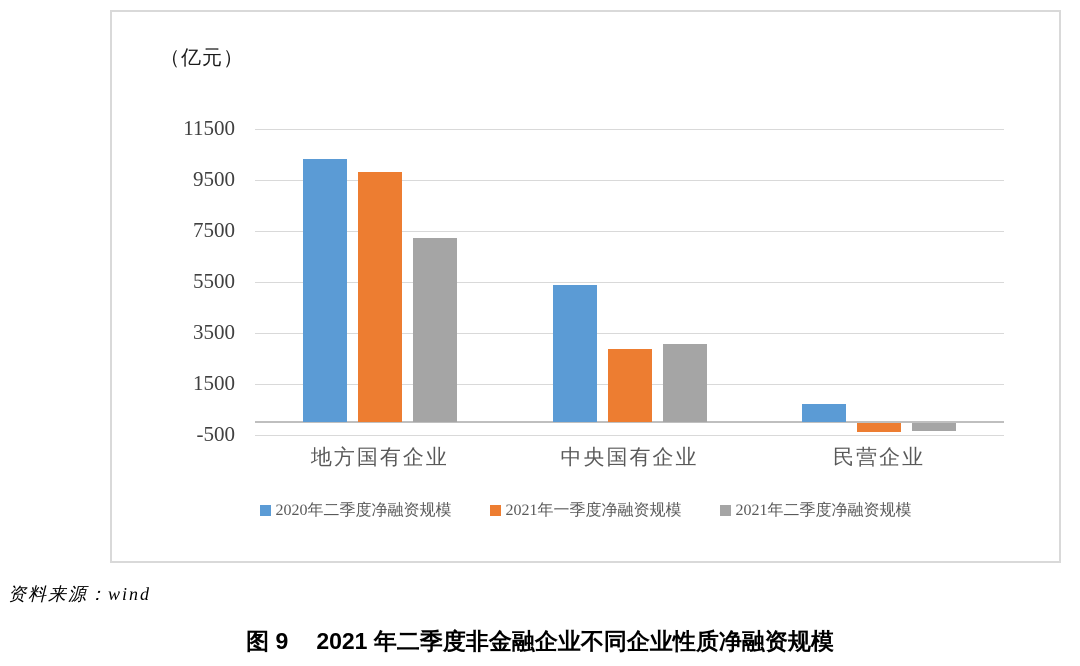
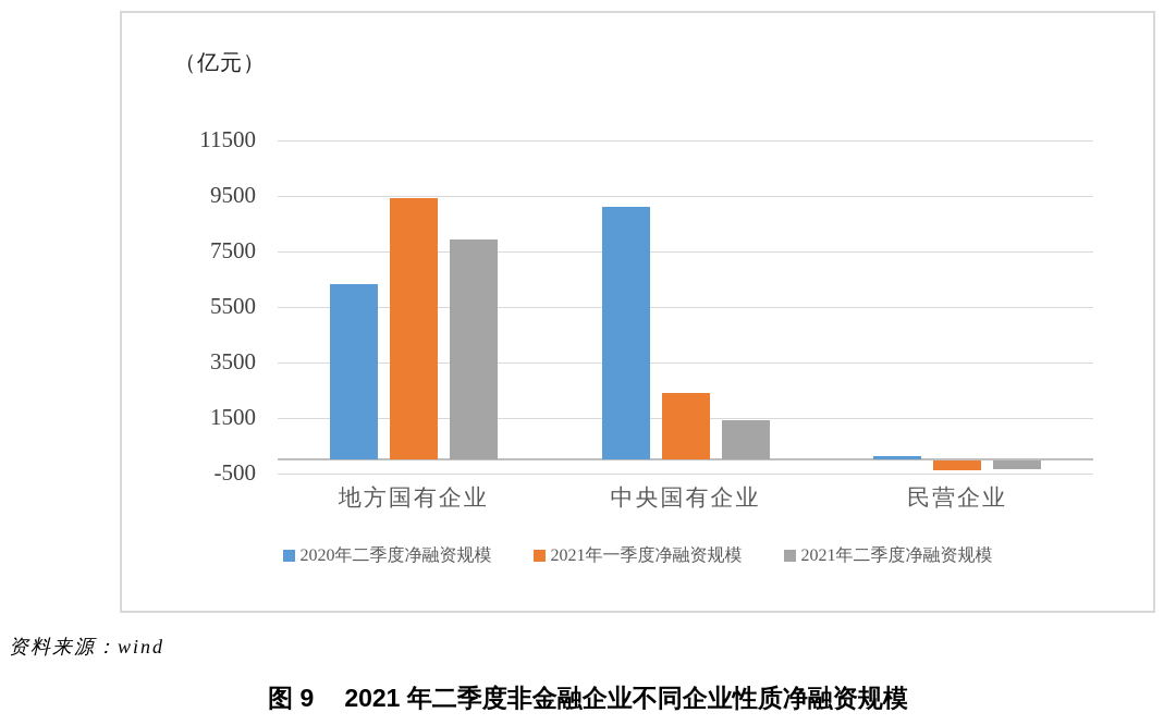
2020年二季度净融资规模/地方国有企业: 10300 -> 6300
2021年一季度净融资规模/地方国有企业: 9800 -> 9400
2021年二季度净融资规模/地方国有企业: 7200 -> 7900
2020年二季度净融资规模/中央国有企业: 5400 -> 9100
2021年一季度净融资规模/中央国有企业: 2800 -> 2400
2021年二季度净融资规模/中央国有企业: 3000 -> 1400
2020年二季度净融资规模/民营企业: 700 -> 100
